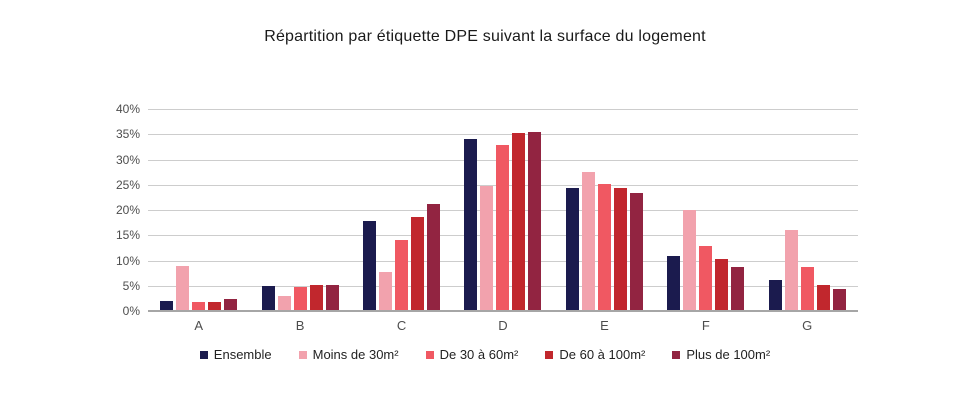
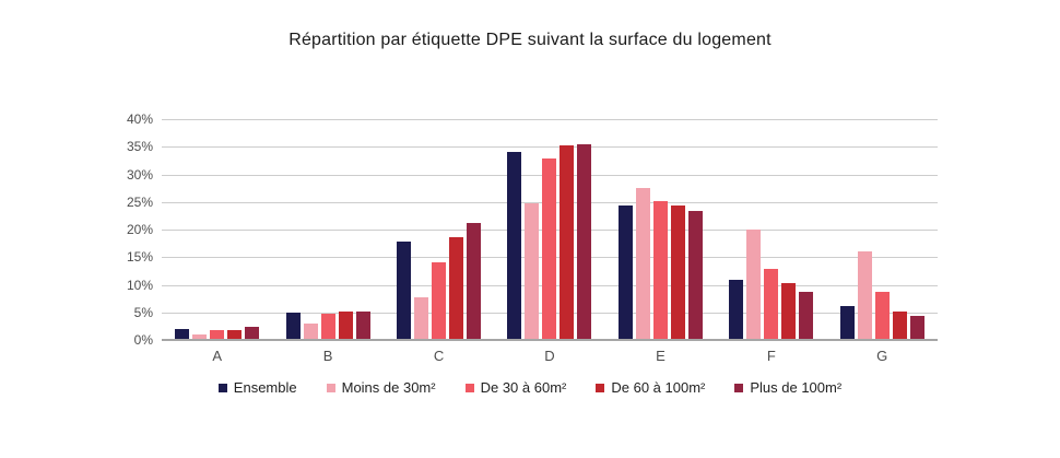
Moins de 30m²/A: 9% -> 1%
